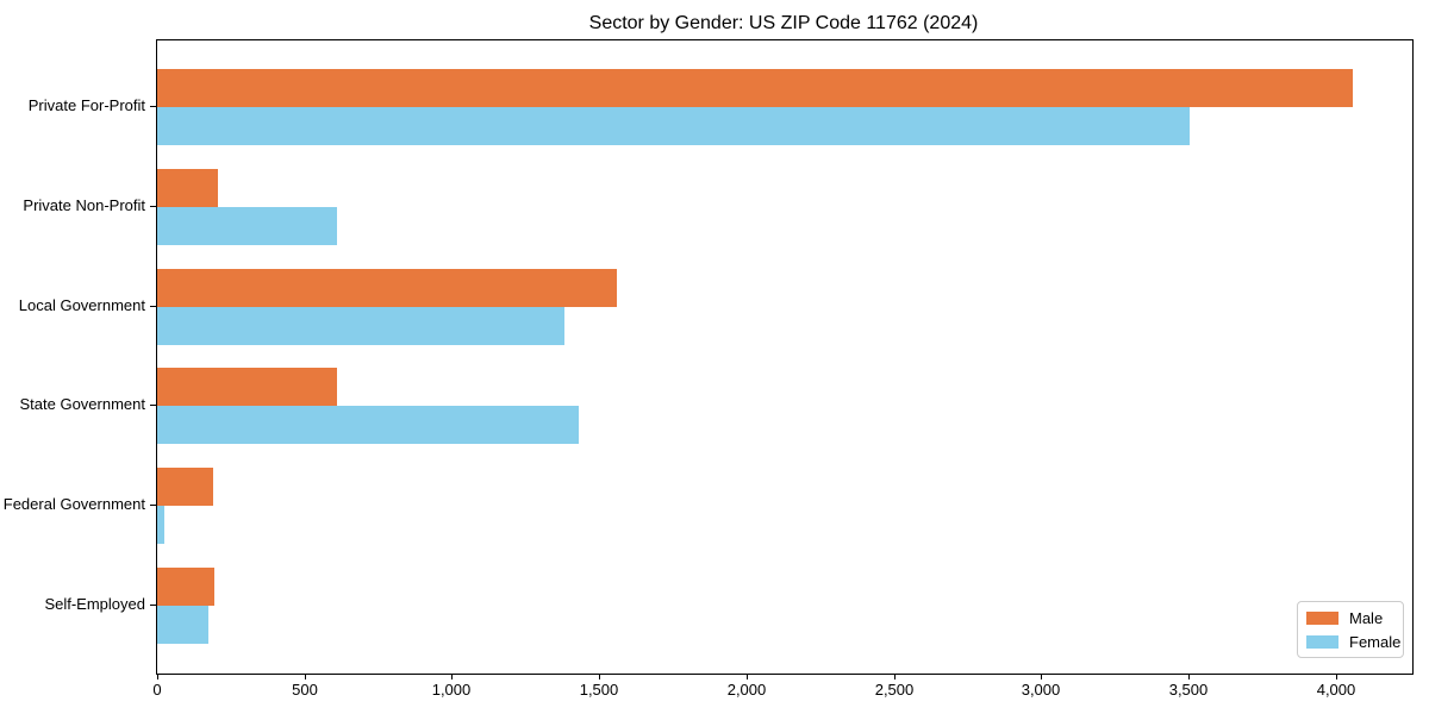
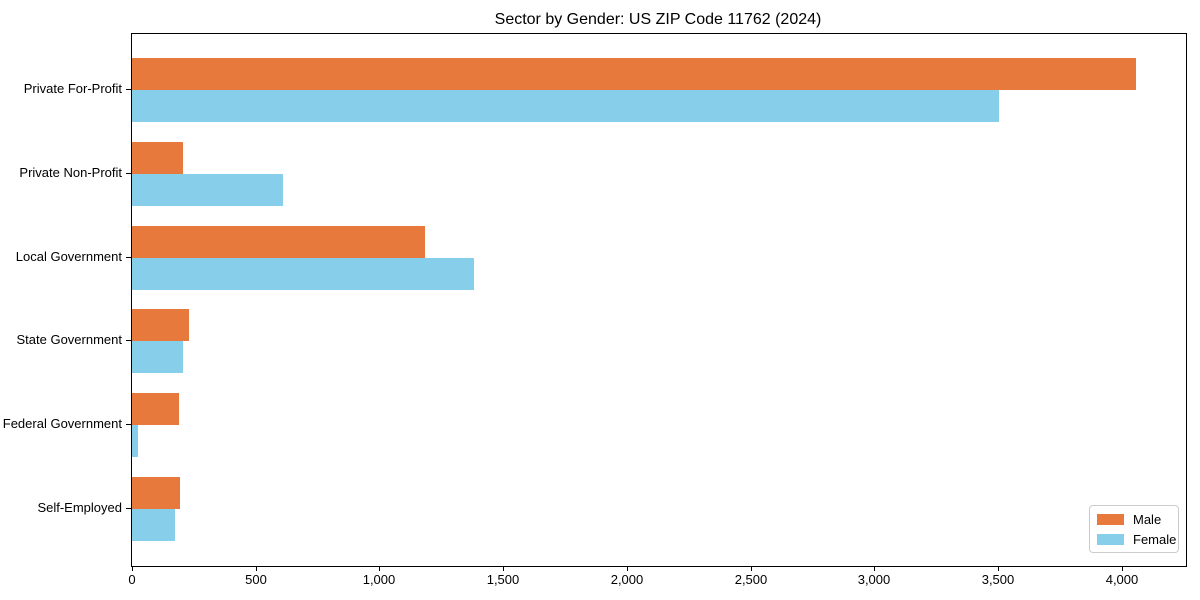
Male/Local Government: 1560 -> 1180
Male/State Government: 610 -> 230
Female/State Government: 1430 -> 210
